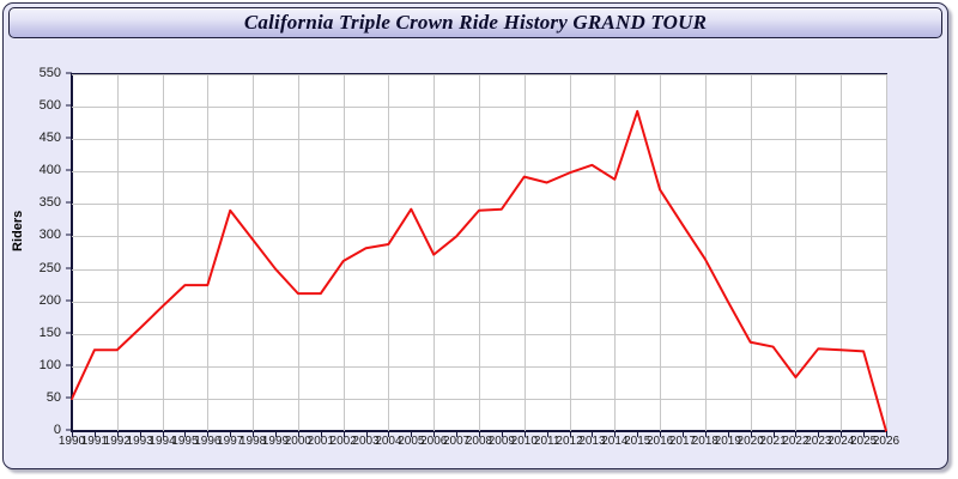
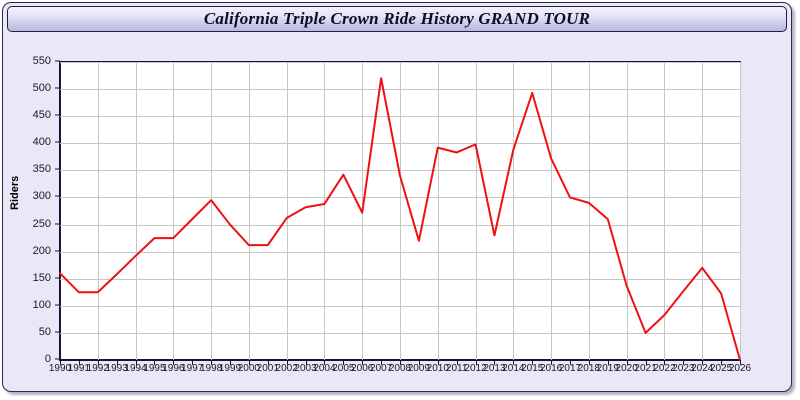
1990: 50 -> 160
1997: 340 -> 260
2007: 300 -> 520
2009: 340 -> 220
2013: 410 -> 230
2017: 320 -> 300
2018: 260 -> 290
2019: 200 -> 260
2021: 130 -> 50
2024: 120 -> 170
